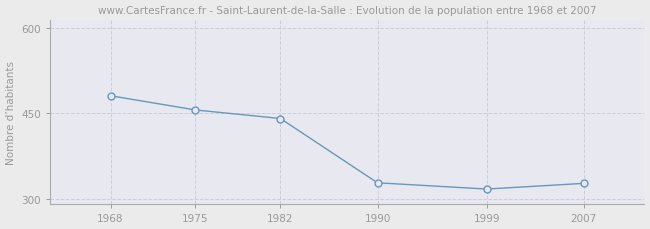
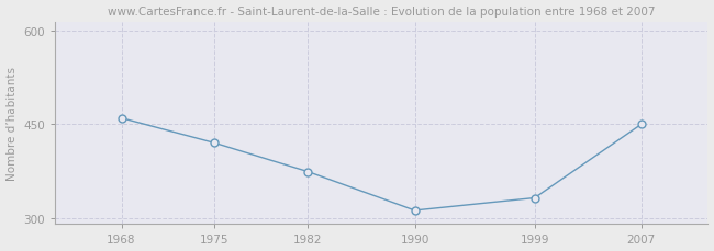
1968: 481 -> 460
1975: 456 -> 420
1982: 441 -> 374
1990: 328 -> 312
1999: 317 -> 332
2007: 327 -> 450
